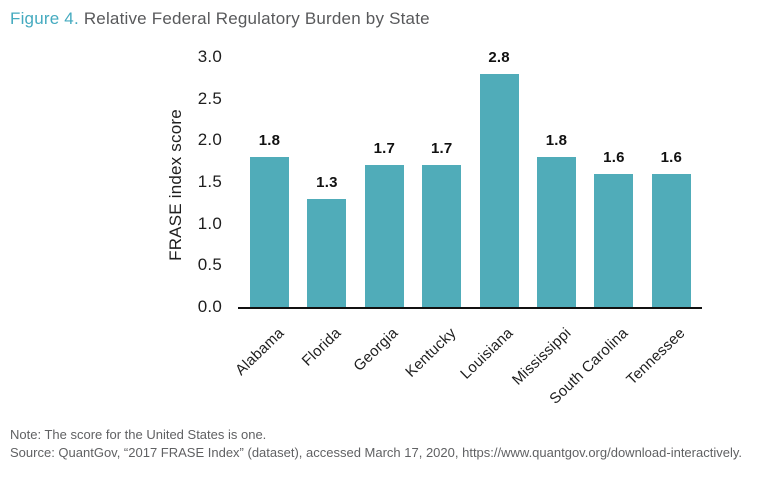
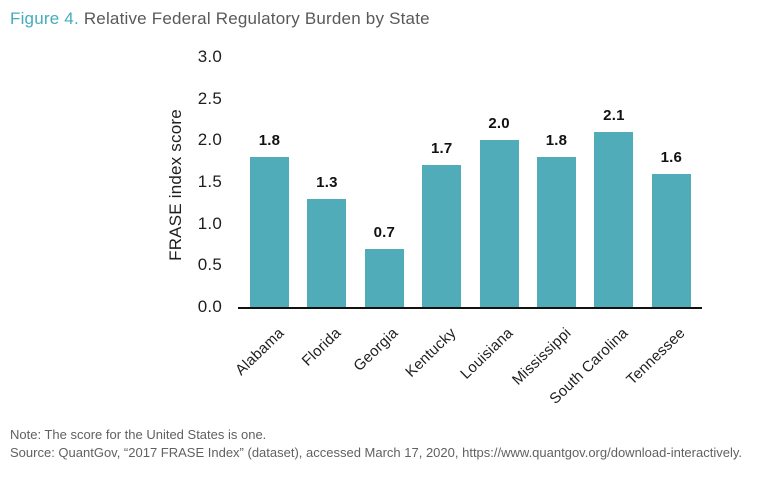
Georgia: 1.7 -> 0.7
Louisiana: 2.8 -> 2.0
South Carolina: 1.6 -> 2.1
